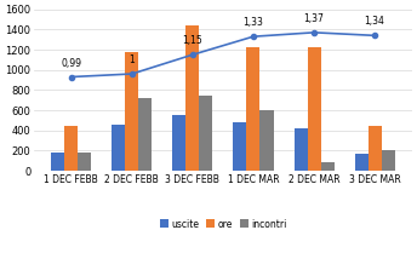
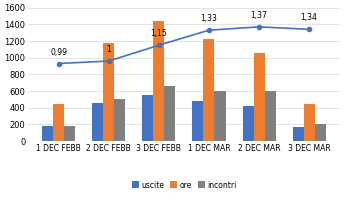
incontri/2 DEC FEBB: 720 -> 500
incontri/3 DEC FEBB: 740 -> 660
ore/2 DEC MAR: 1220 -> 1060
incontri/2 DEC MAR: 80 -> 600
